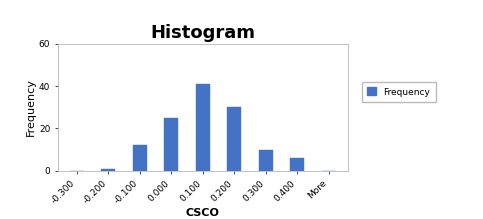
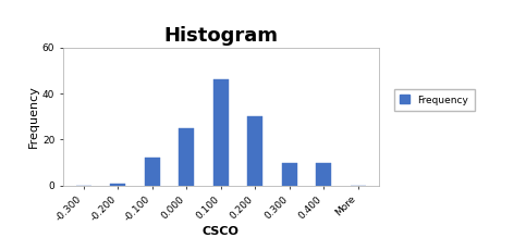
0.100: 41 -> 46
0.400: 6 -> 10
